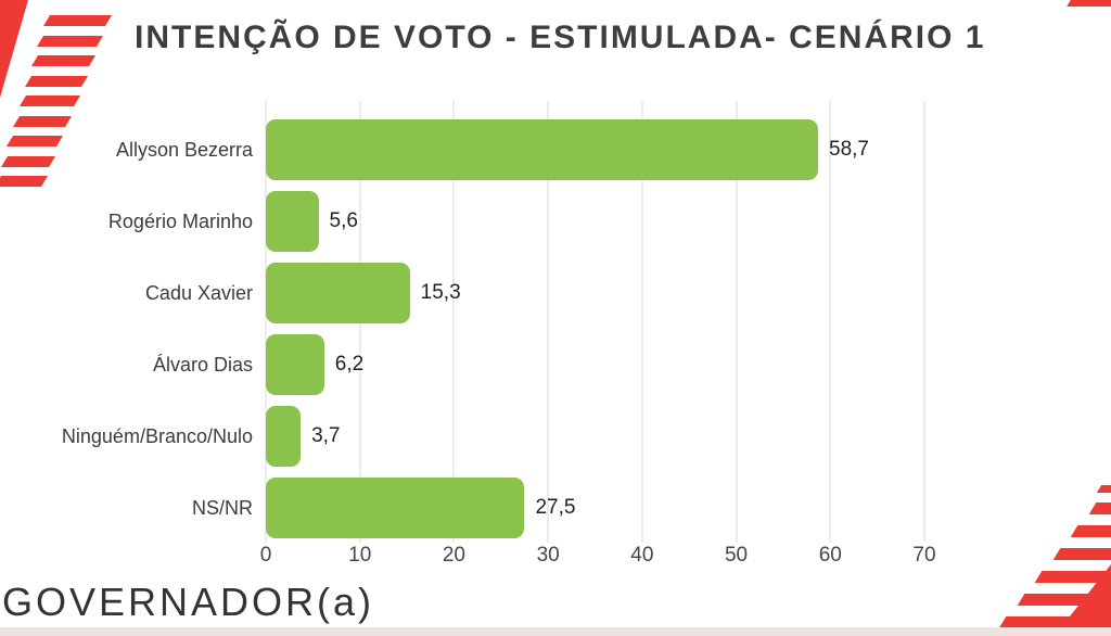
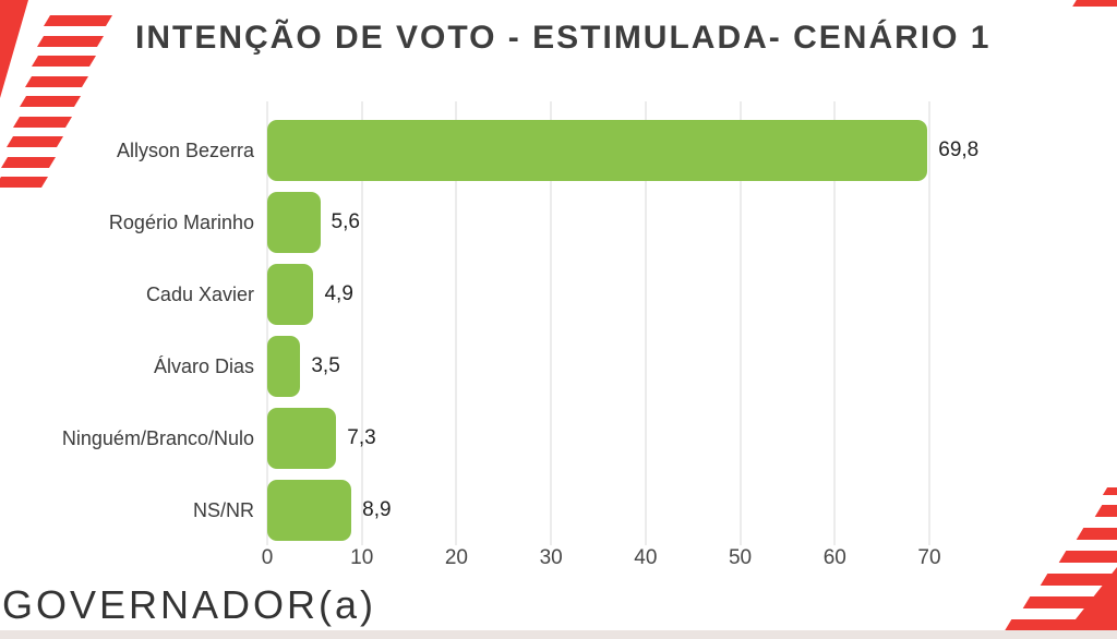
Allyson Bezerra: 58,7 -> 69,8
Cadu Xavier: 15,3 -> 4,9
Álvaro Dias: 6,2 -> 3,5
Ninguém/Branco/Nulo: 3,7 -> 7,3
NS/NR: 27,5 -> 8,9
